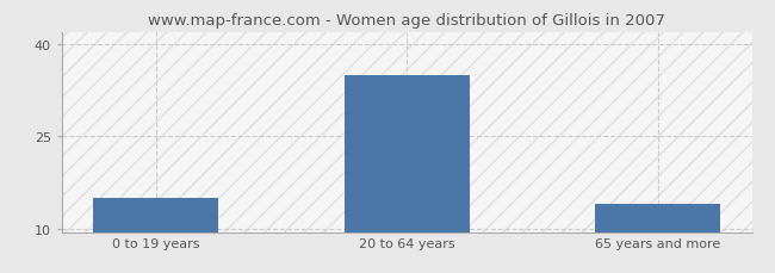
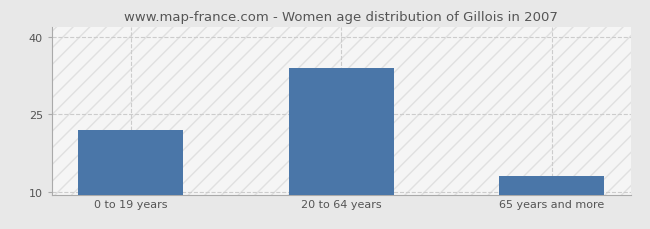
0 to 19 years: 15 -> 22
20 to 64 years: 35 -> 34
65 years and more: 14 -> 13
